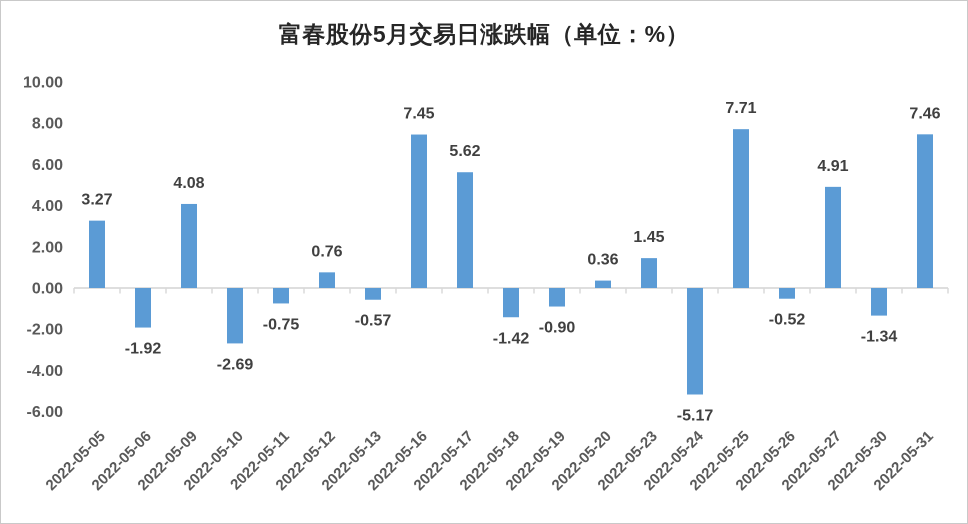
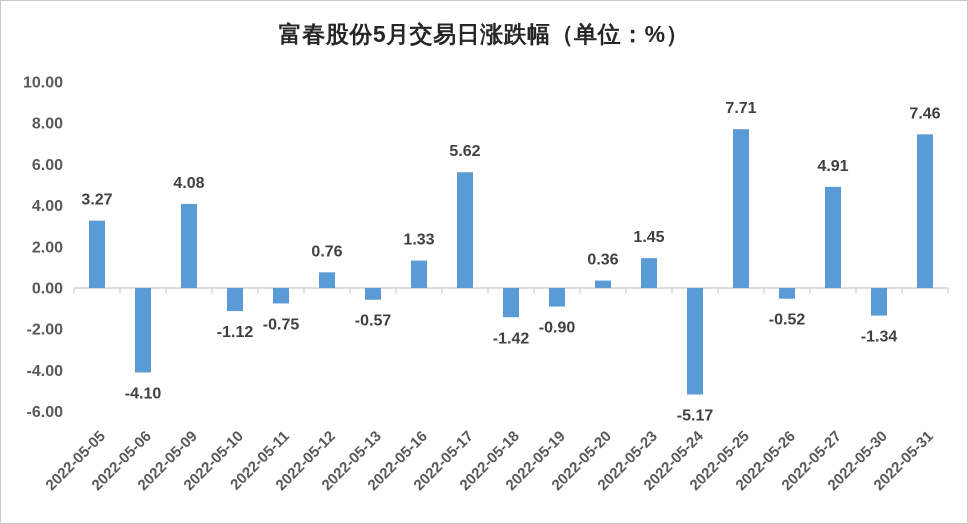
2022-05-06: -1.92 -> -4.10
2022-05-10: -2.69 -> -1.12
2022-05-16: 7.45 -> 1.33
